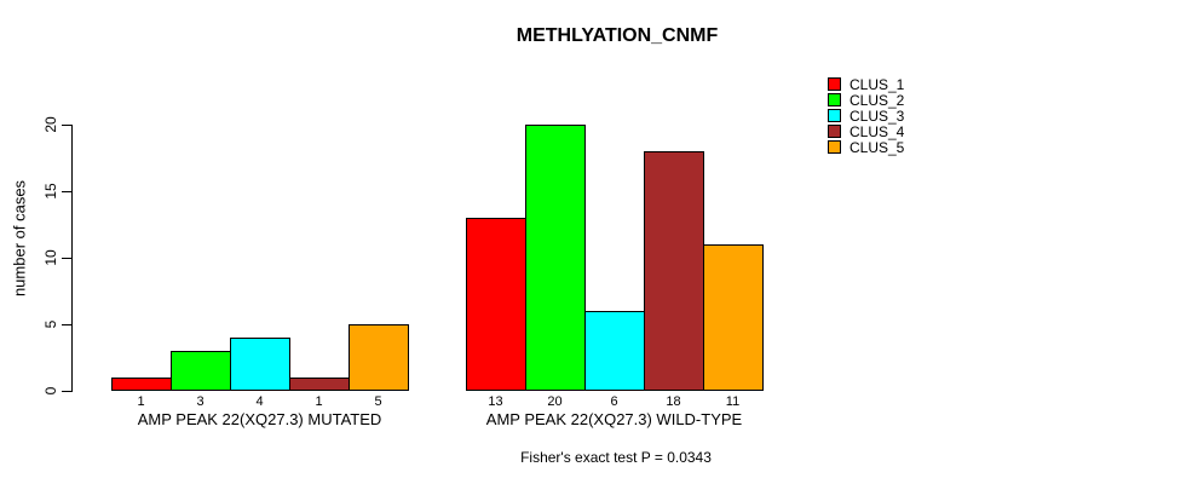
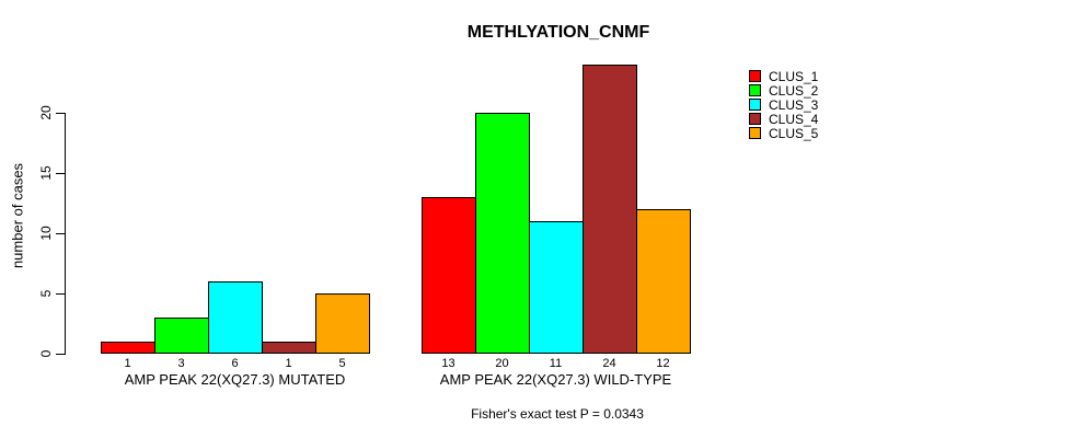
CLUS_3/AMP PEAK 22(XQ27.3) MUTATED: 4 -> 6
CLUS_3/AMP PEAK 22(XQ27.3) WILD-TYPE: 6 -> 11
CLUS_4/AMP PEAK 22(XQ27.3) WILD-TYPE: 18 -> 24
CLUS_5/AMP PEAK 22(XQ27.3) WILD-TYPE: 11 -> 12
